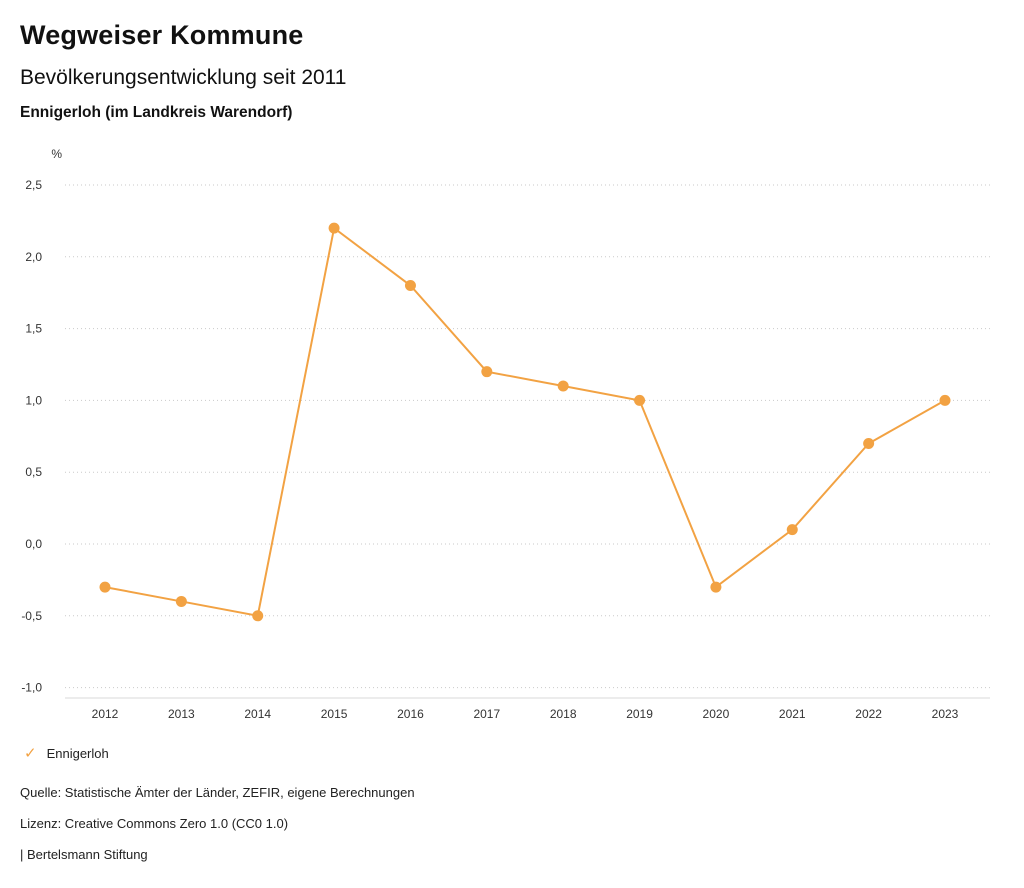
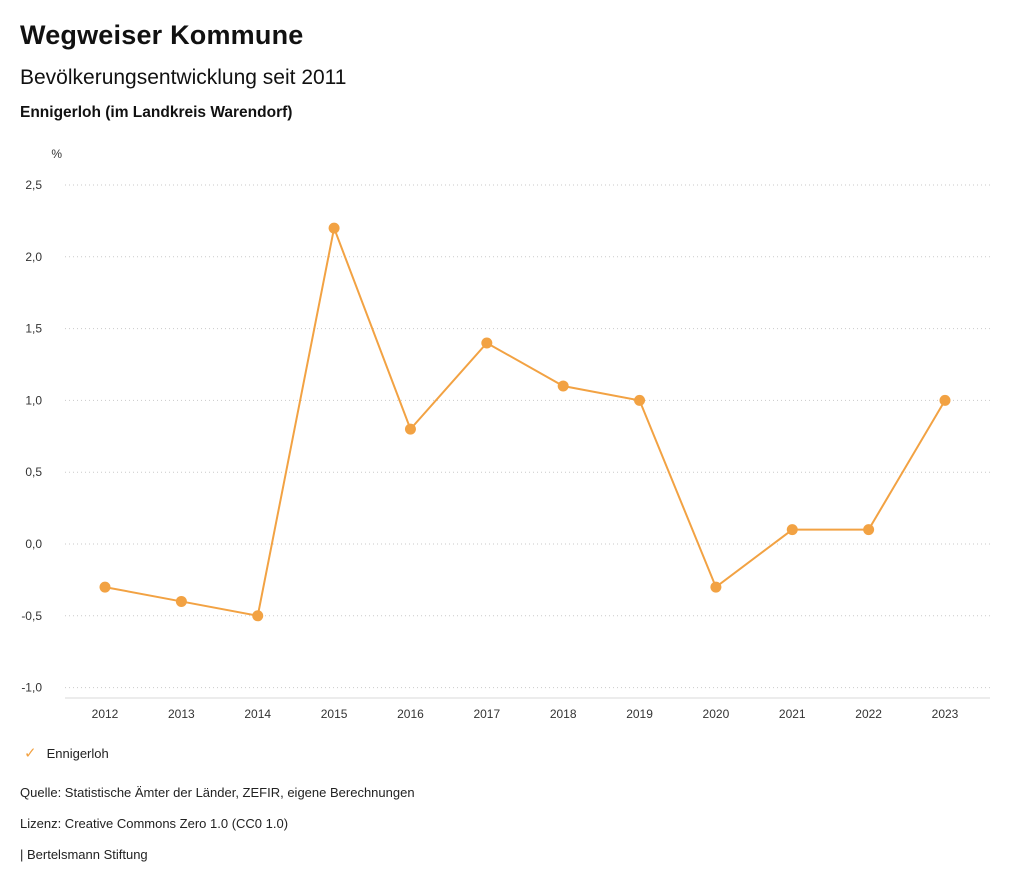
2016: 1,8 -> 0,8
2017: 1,2 -> 1,4
2022: 0,7 -> 0,1
